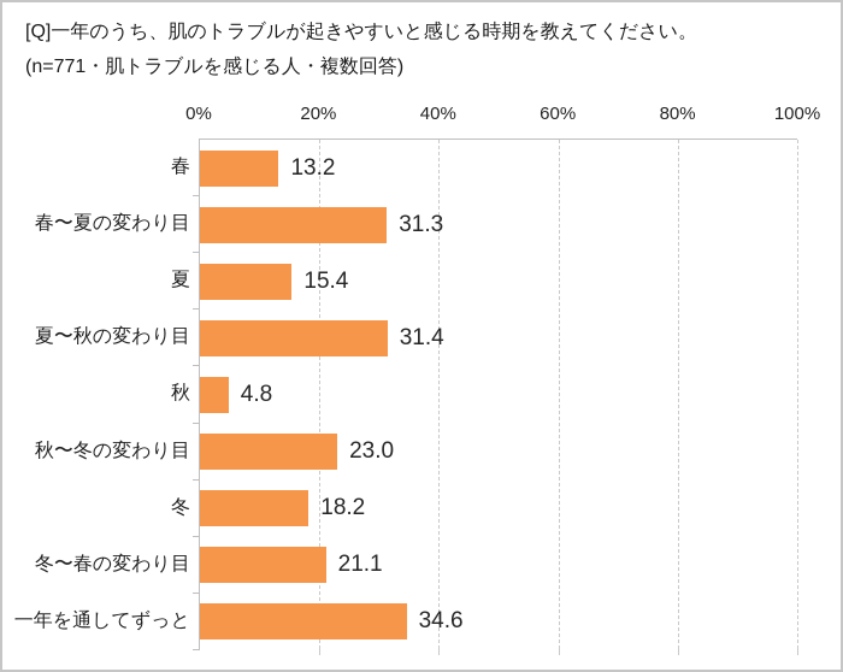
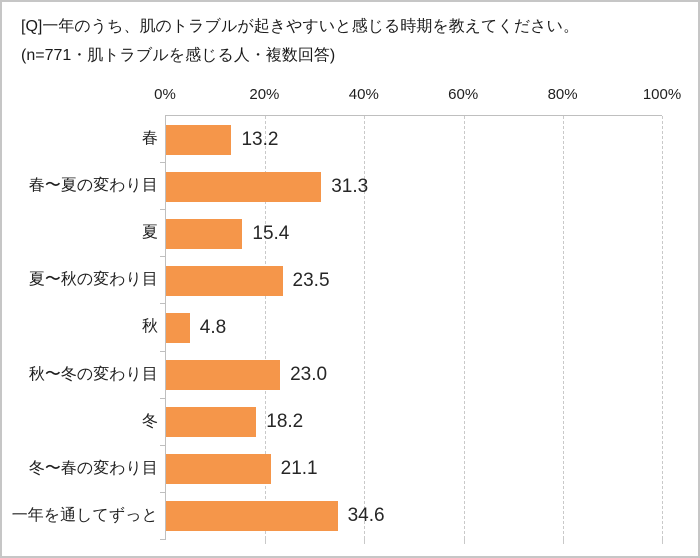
夏〜秋の変わり目: 31.4 -> 23.5
